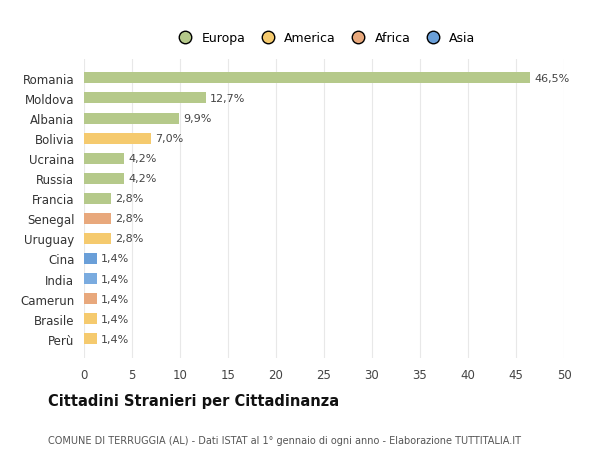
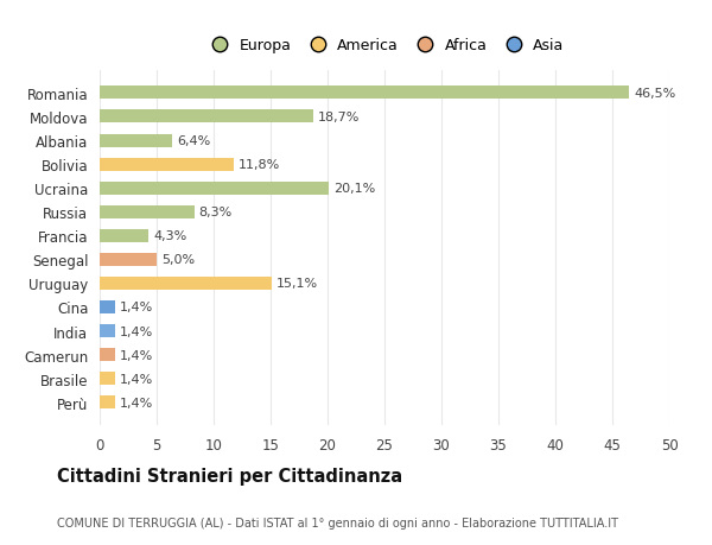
Moldova: 12,7% -> 18,7%
Albania: 9,9% -> 6,4%
Bolivia: 7,0% -> 11,8%
Ucraina: 4,2% -> 20,1%
Russia: 4,2% -> 8,3%
Francia: 2,8% -> 4,3%
Senegal: 2,8% -> 5,0%
Uruguay: 2,8% -> 15,1%
